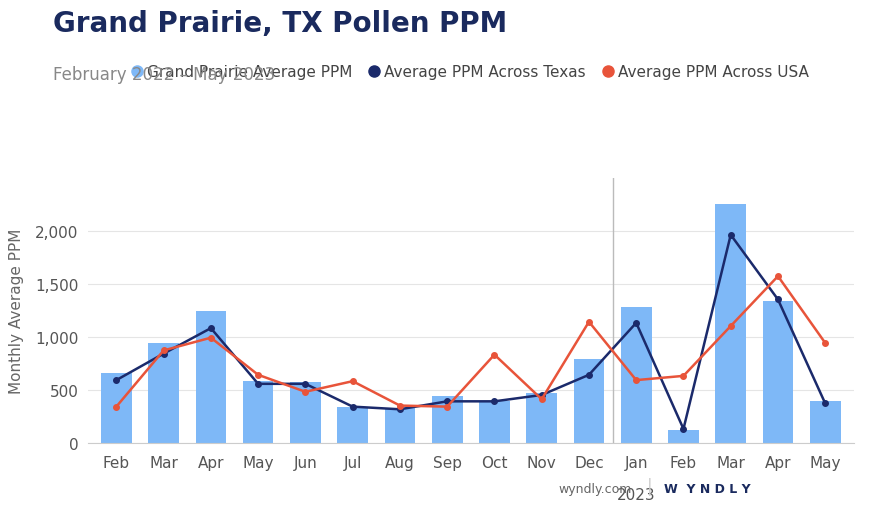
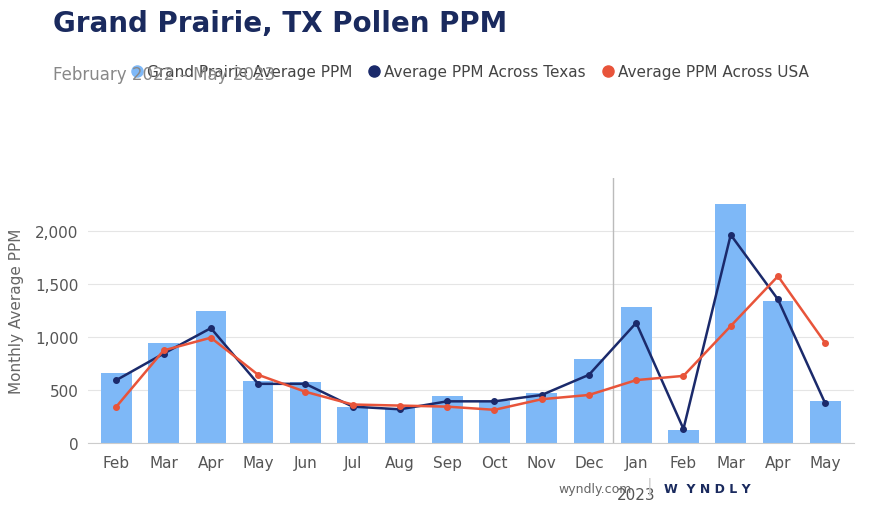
Average PPM Across USA/Jul: 580 -> 360
Average PPM Across USA/Oct: 830 -> 310
Average PPM Across USA/Dec: 1,140 -> 450
